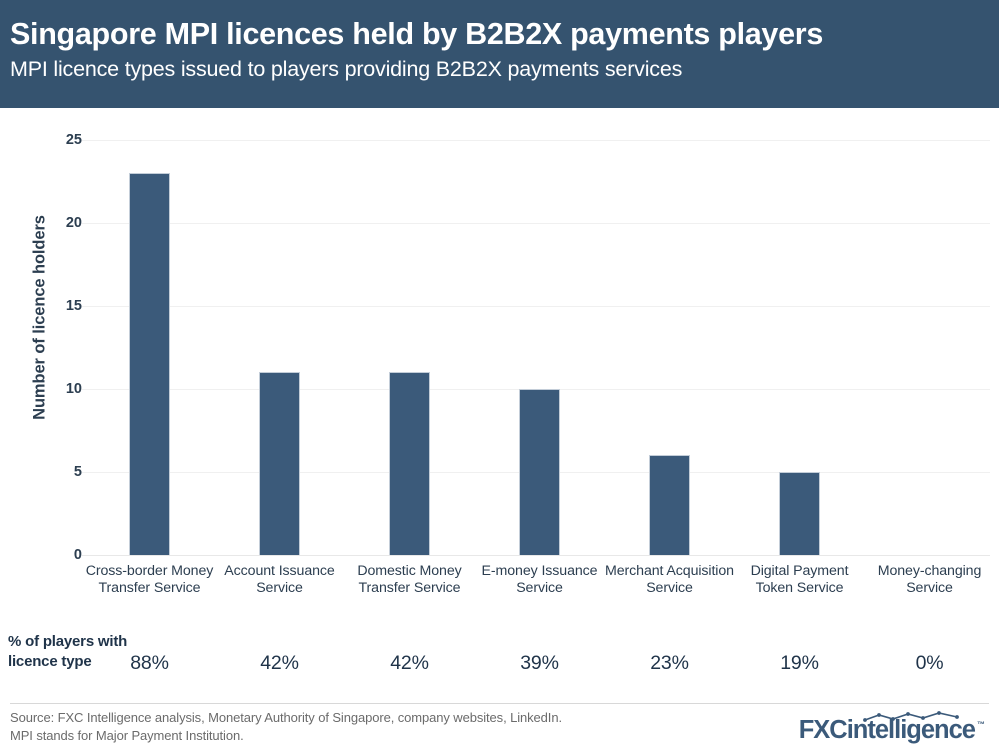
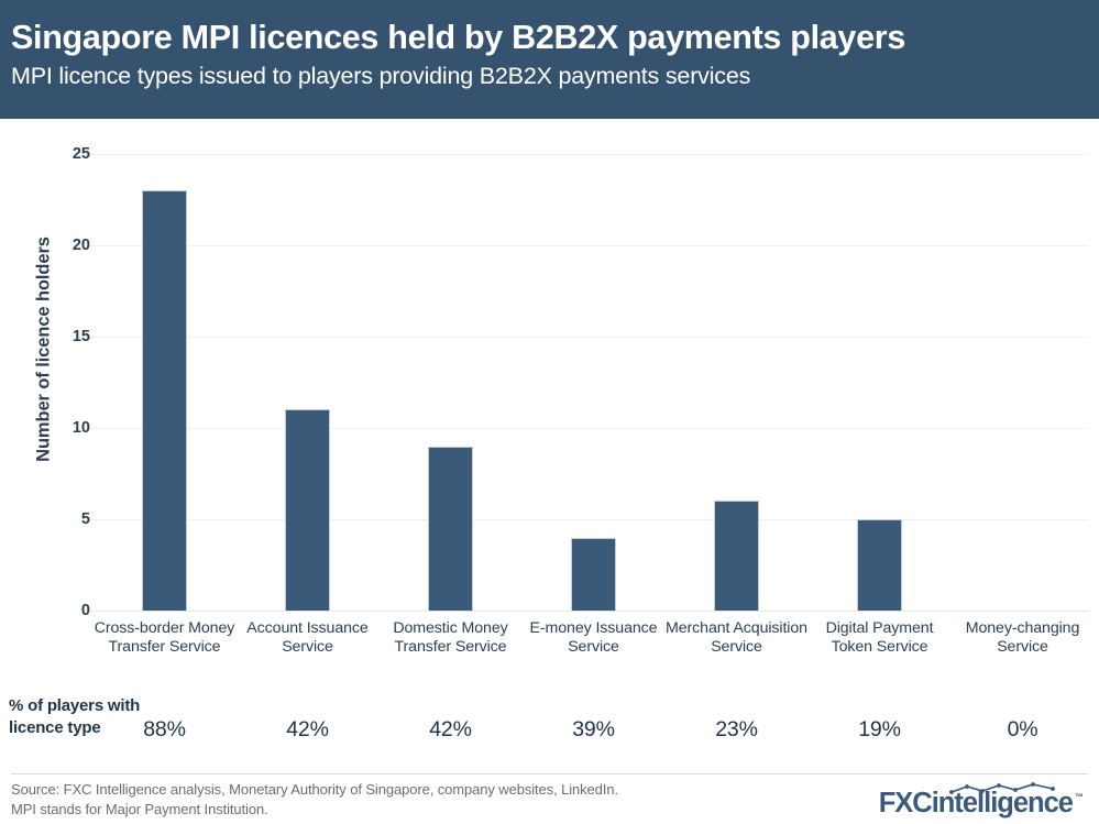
Domestic Money Transfer Service: 11 -> 9
E-money Issuance Service: 10 -> 4
